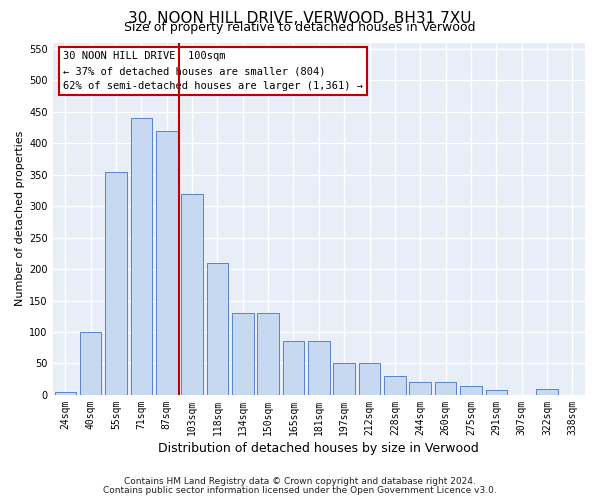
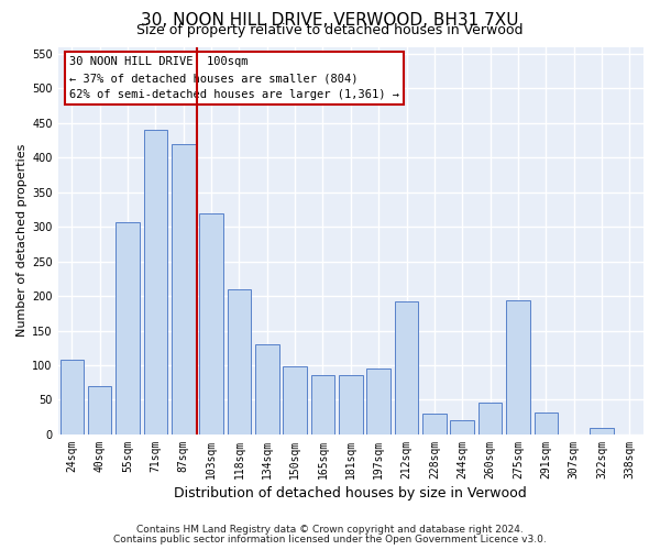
24sqm: 5 -> 108
40sqm: 100 -> 70
55sqm: 355 -> 306
150sqm: 130 -> 98
197sqm: 50 -> 96
212sqm: 50 -> 192
260sqm: 20 -> 46
275sqm: 15 -> 194
291sqm: 8 -> 32
